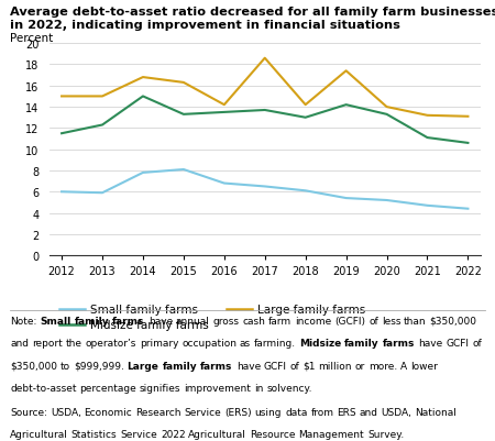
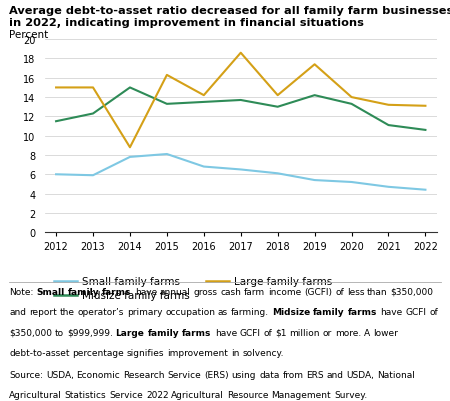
Large family farms/2014: 16.8 -> 8.8
